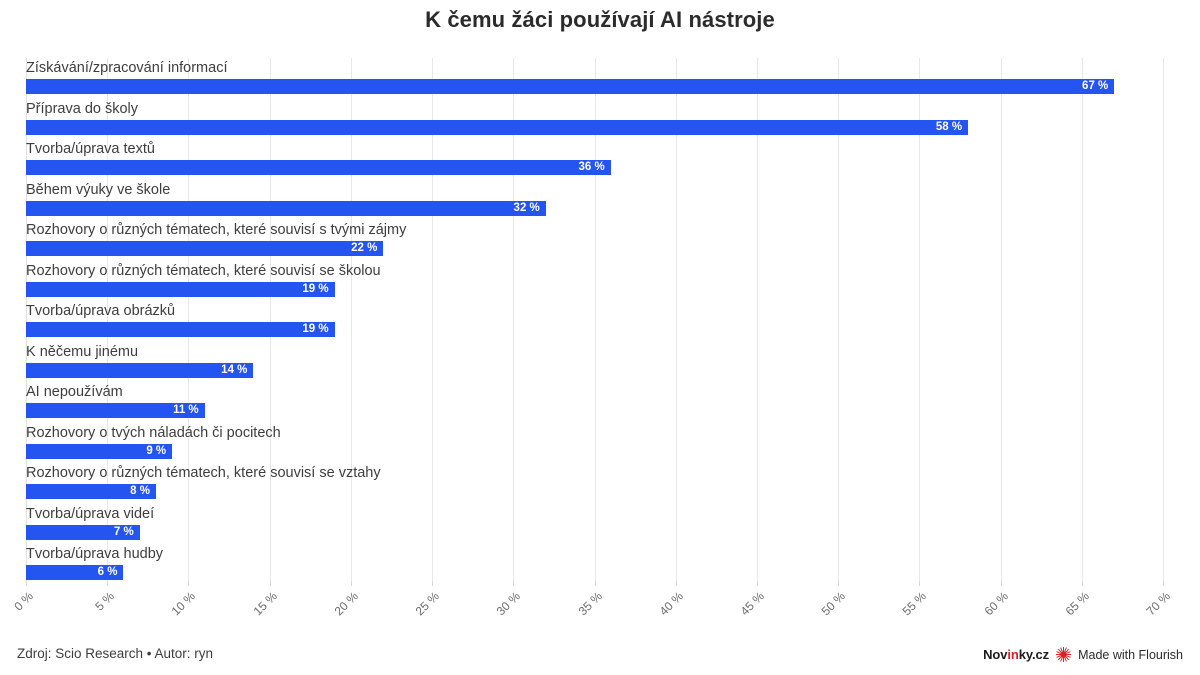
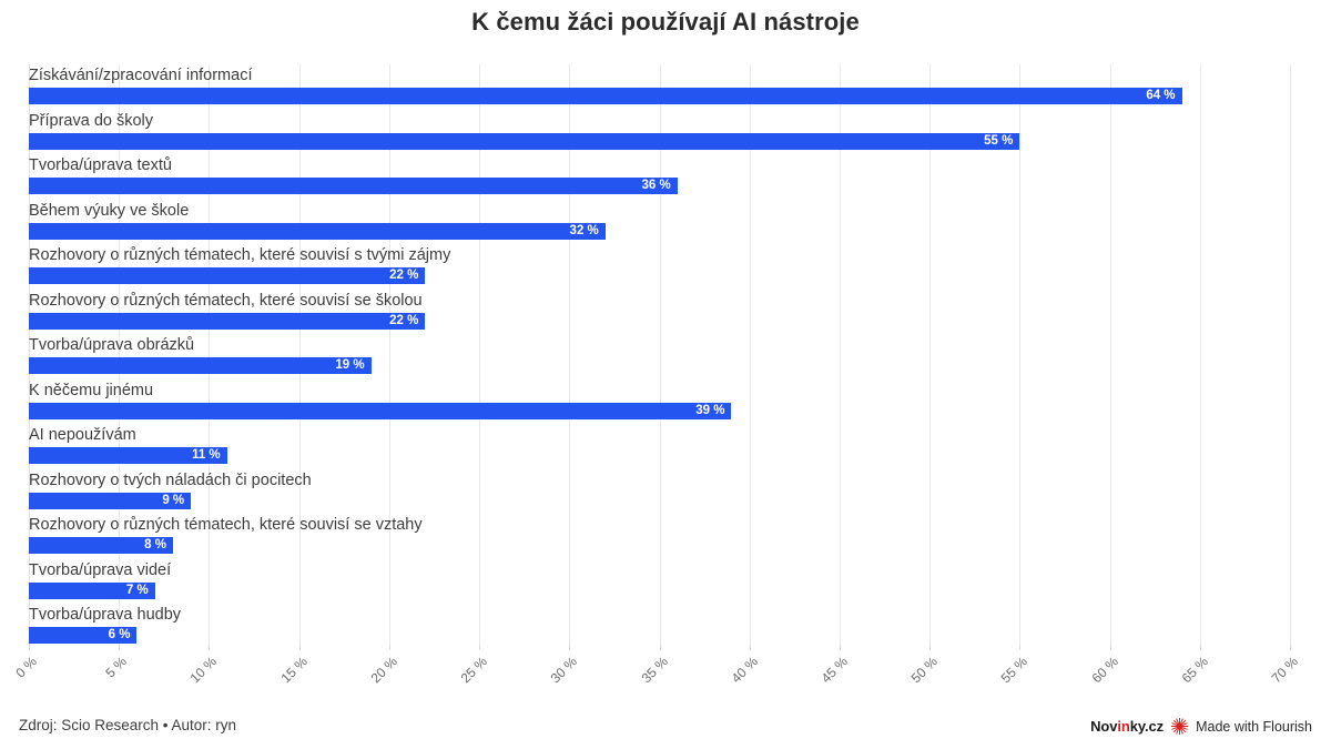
Získávání/zpracování informací: 67 -> 64
Příprava do školy: 58 -> 55
Rozhovory o různých tématech, které souvisí se školou: 19 -> 22
K něčemu jinému: 14 -> 39
